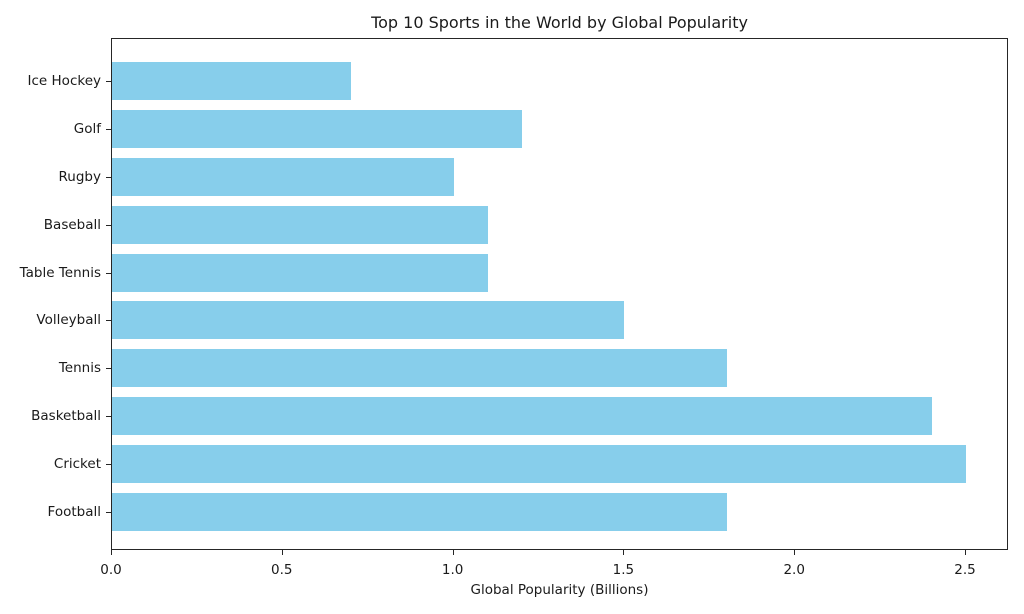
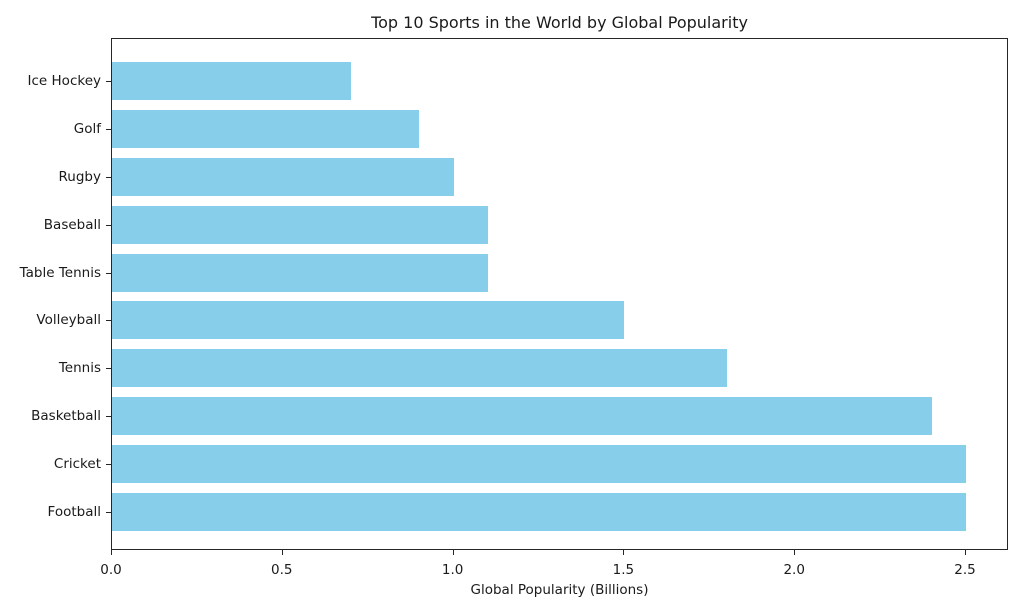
Football: 1.8 -> 2.5
Golf: 1.2 -> 0.9
